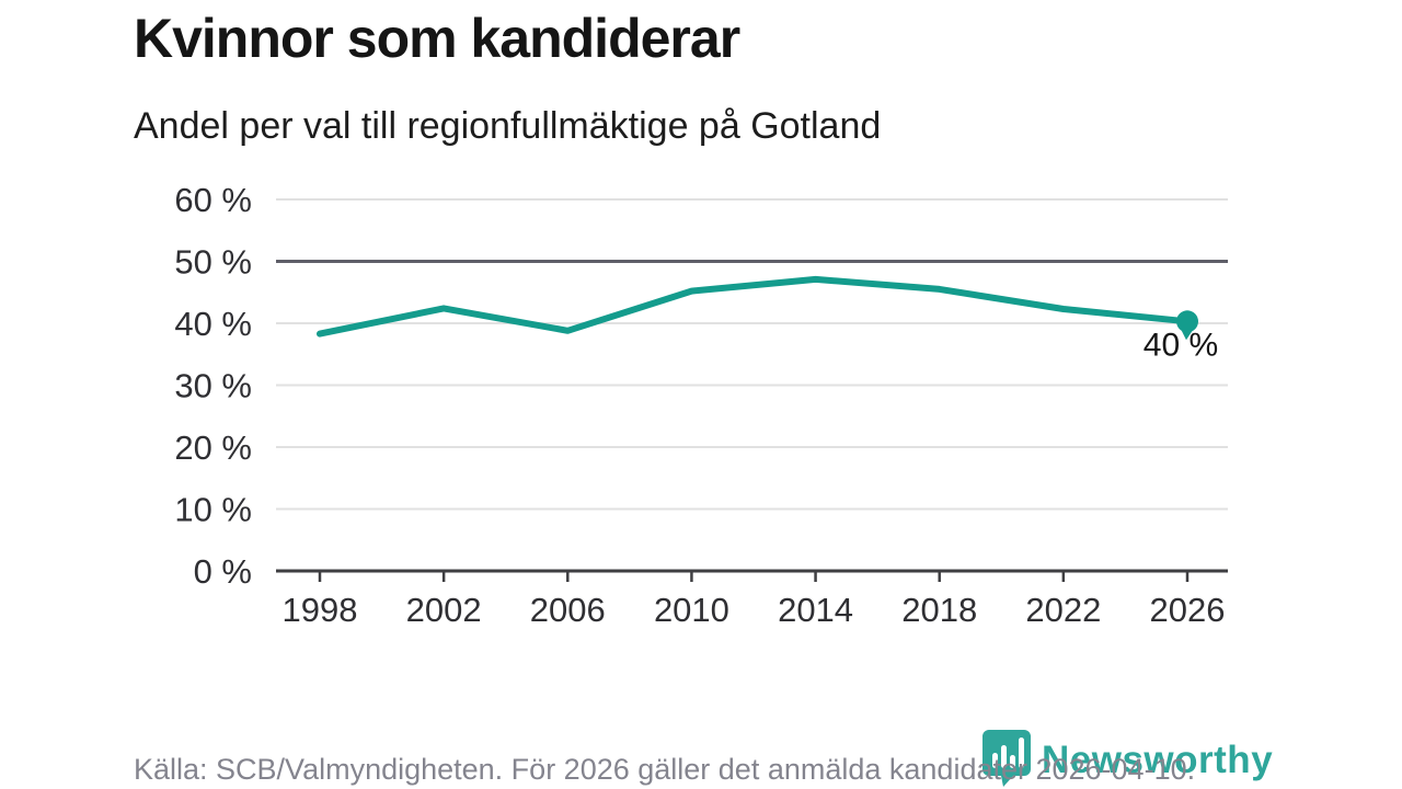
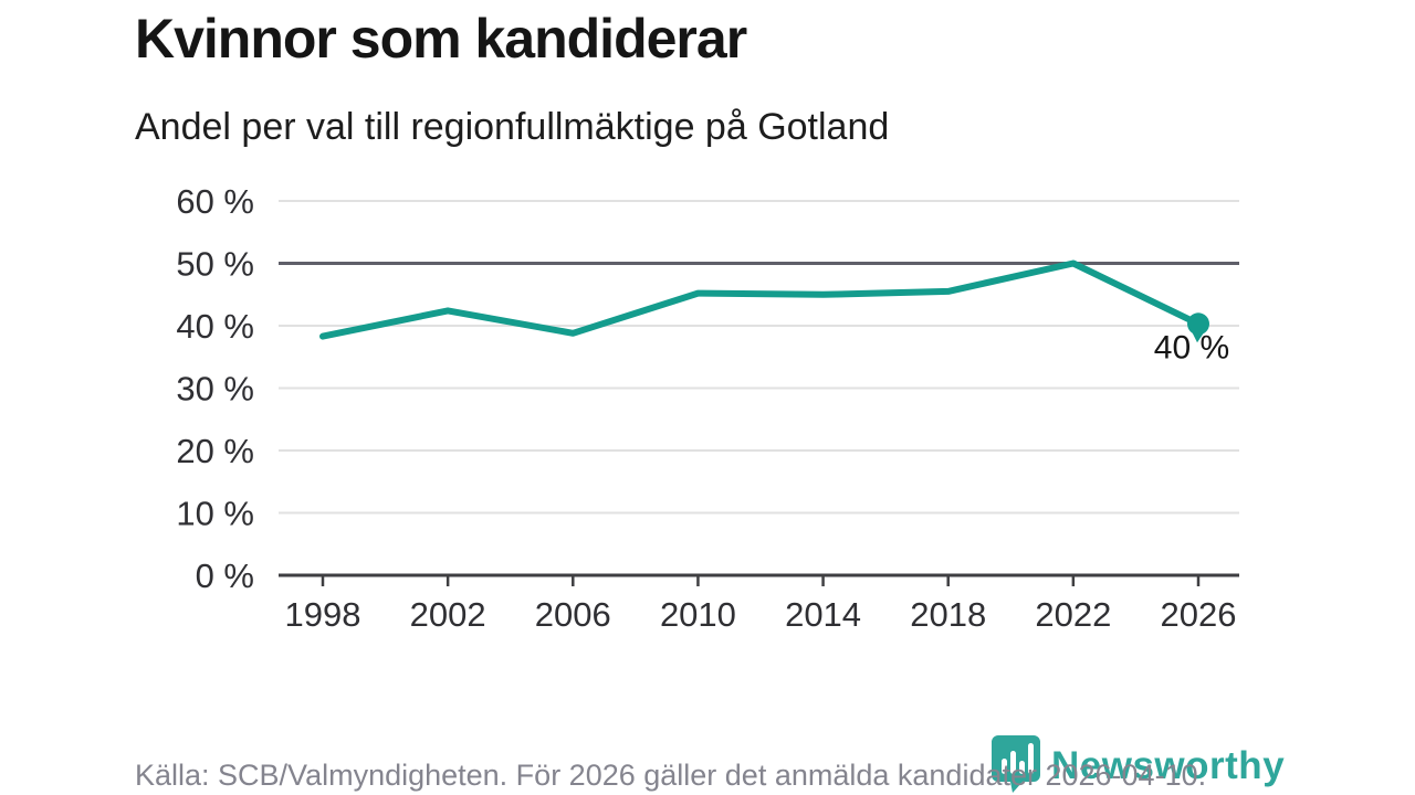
2014: 47% -> 45%
2022: 42% -> 50%
